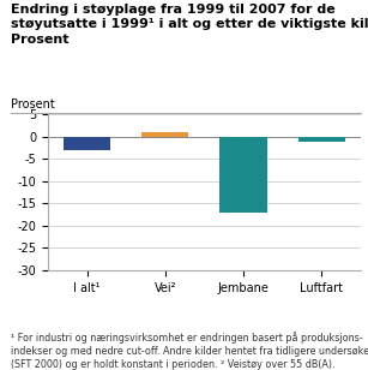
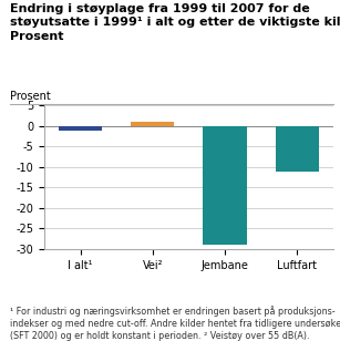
I alt¹: -3 -> -1
Jembane: -17 -> -29
Luftfart: -1 -> -11
